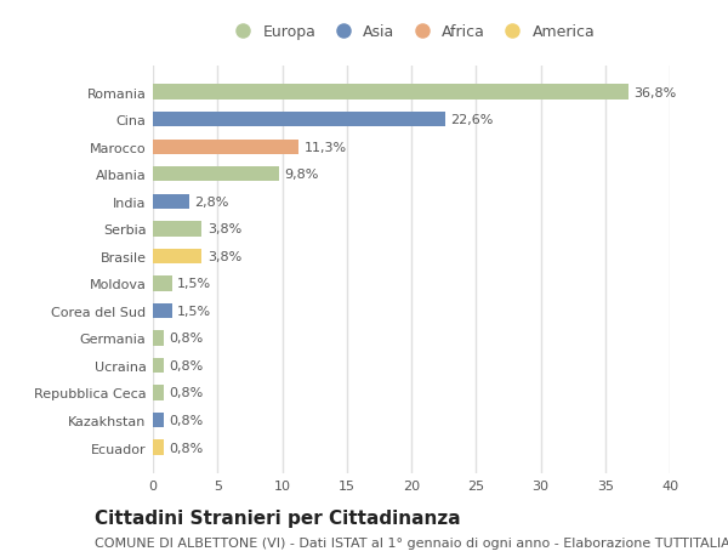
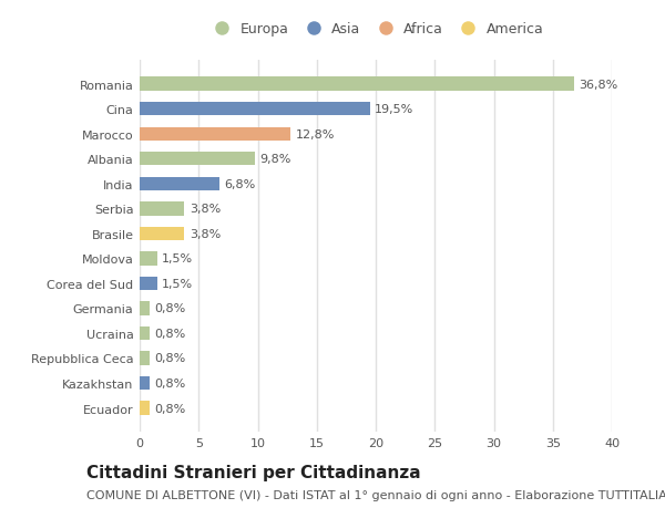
Cina: 22,6% -> 19,5%
Marocco: 11,3% -> 12,8%
India: 2,8% -> 6,8%
